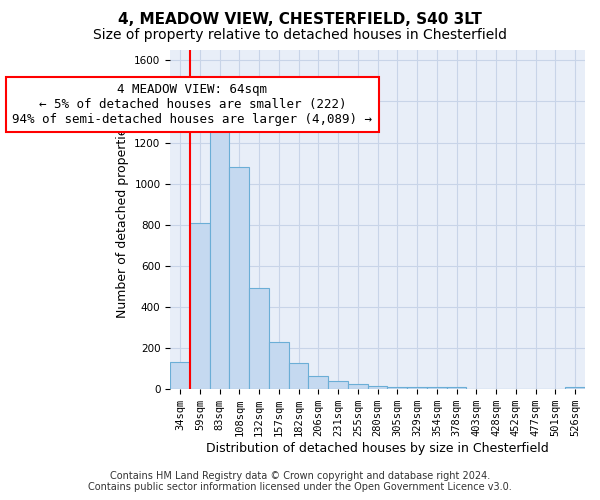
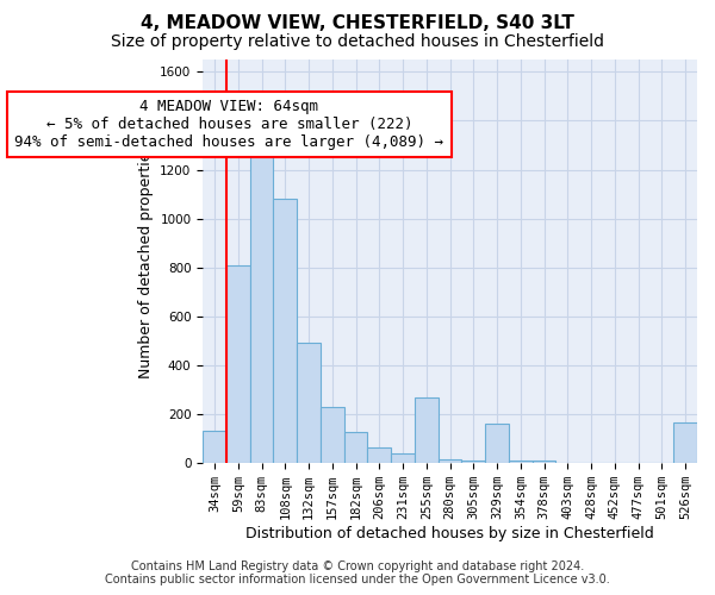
255sqm: 25 -> 270
329sqm: 12 -> 160
526sqm: 12 -> 165
